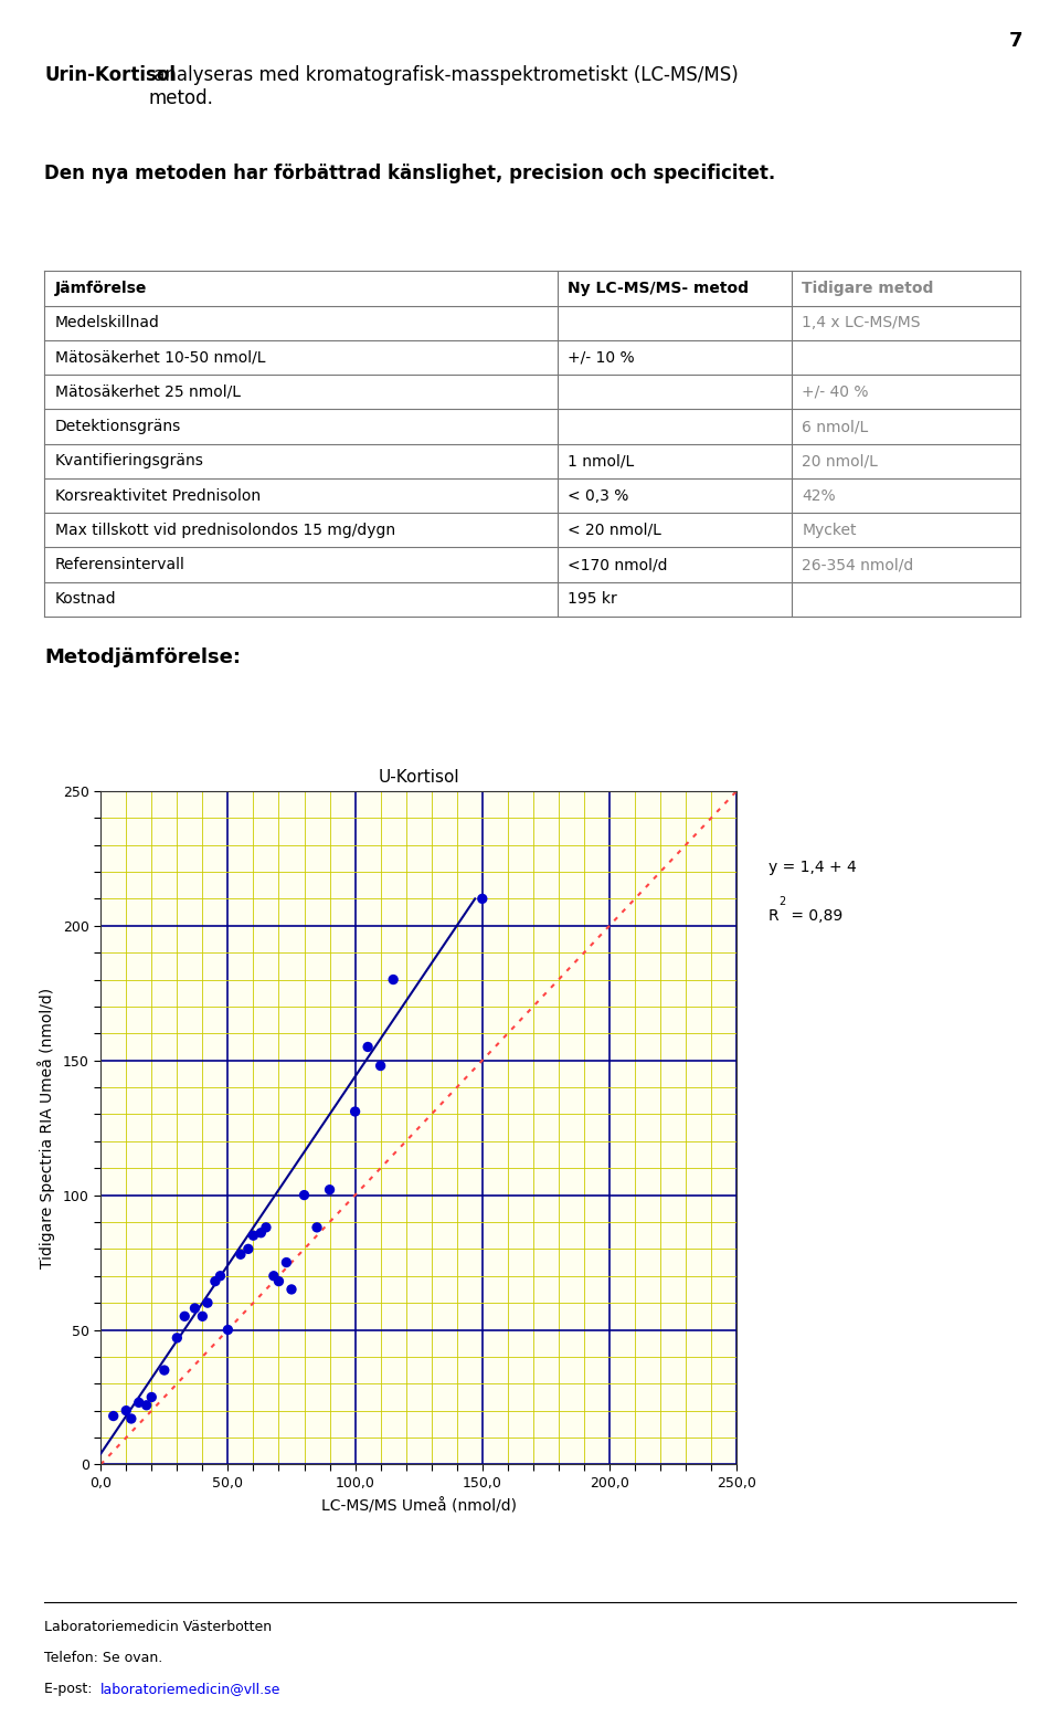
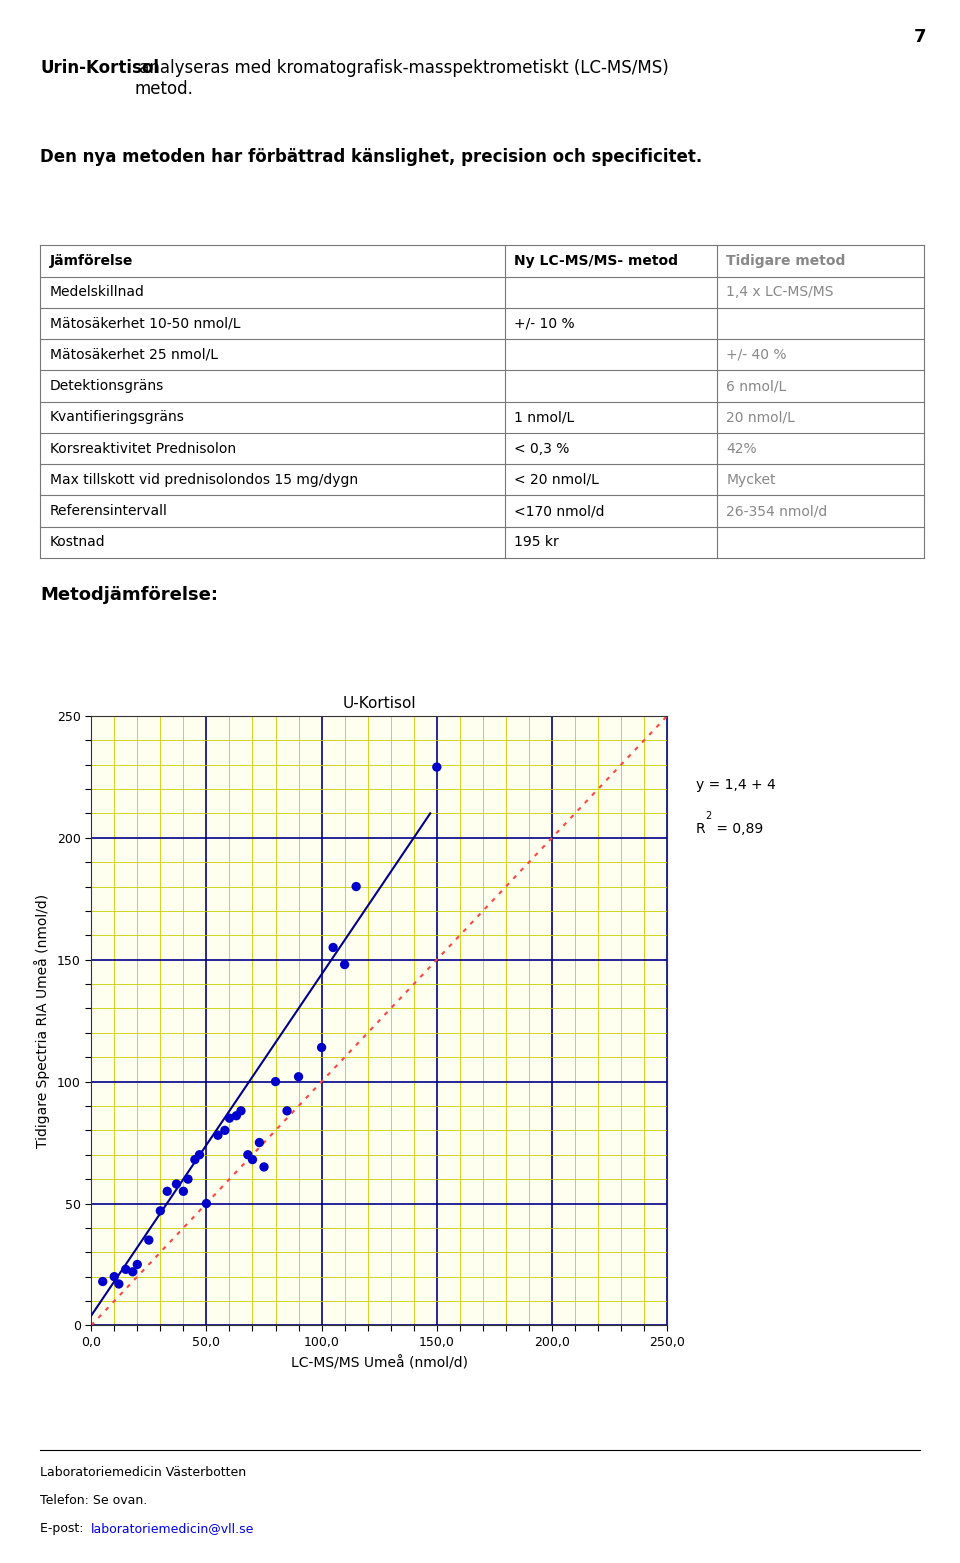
100,0: 131 -> 114
150,0: 210 -> 229
